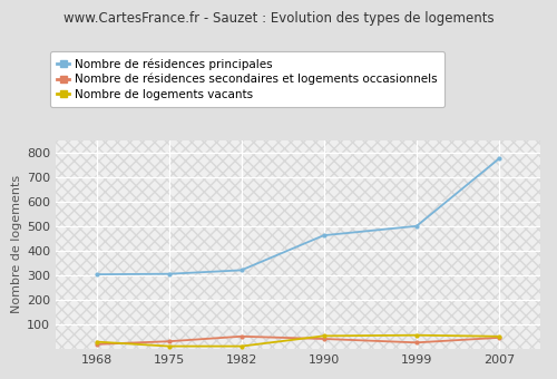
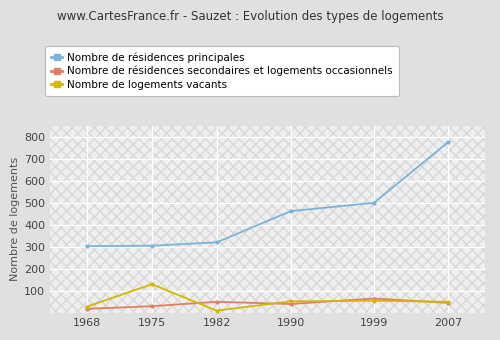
Nombre de logements vacants/1975: 10 -> 130
Nombre de résidences secondaires et logements occasionnels/1999: 25 -> 65
